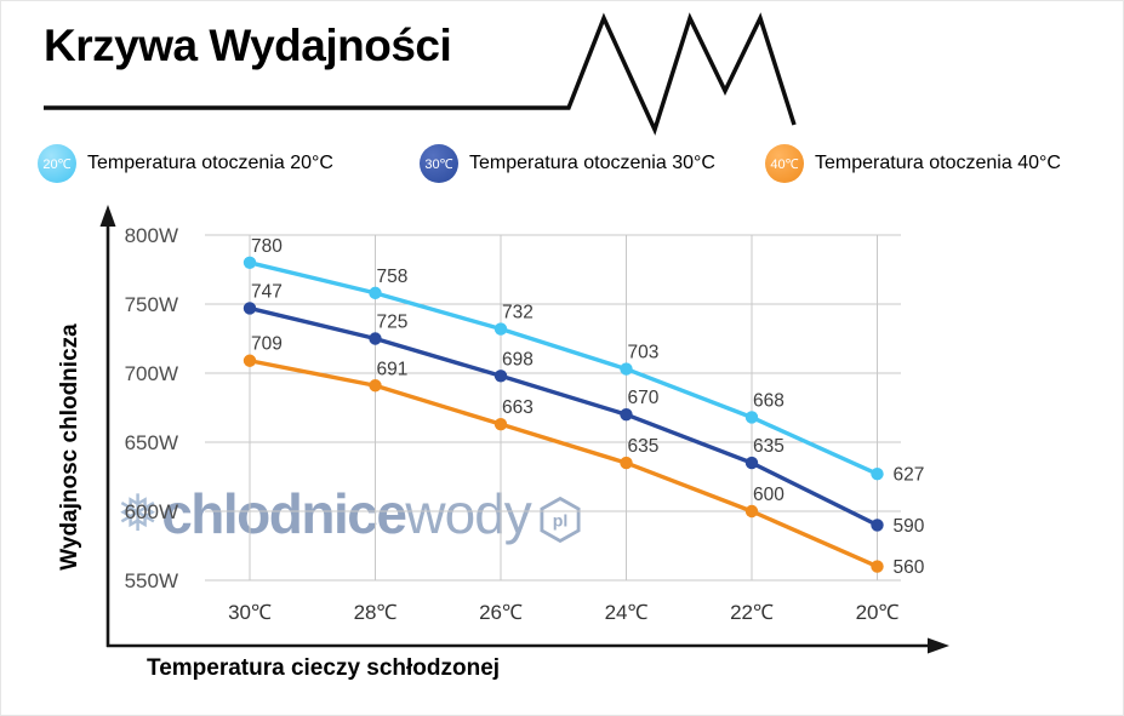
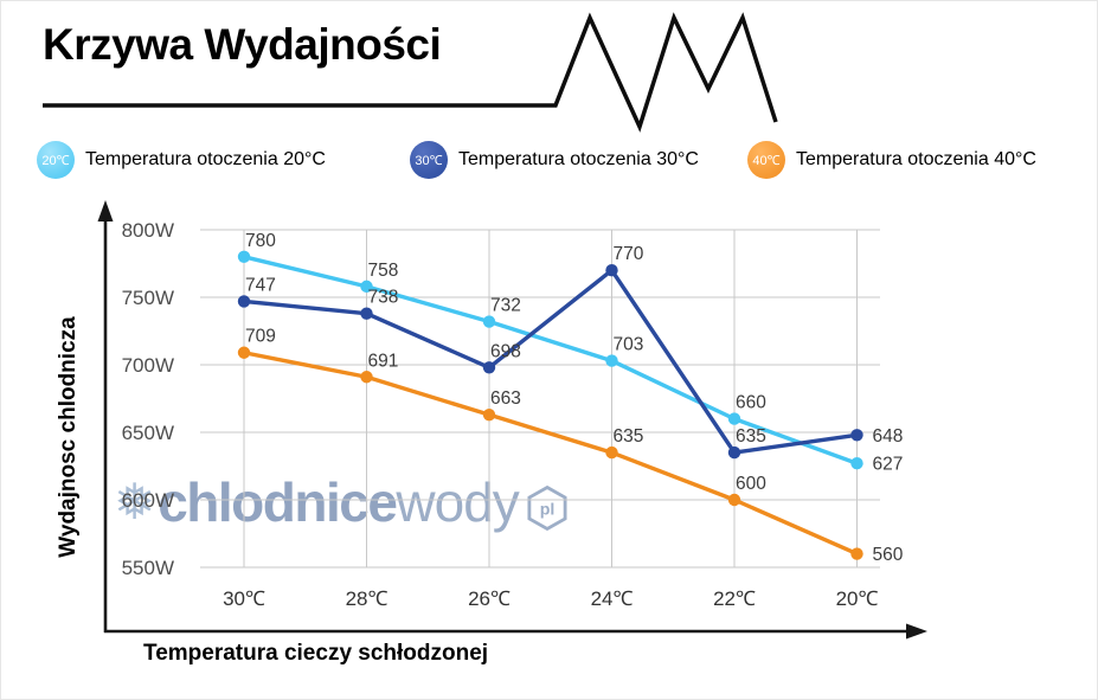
Temperatura otoczenia 30°C/28℃: 725 -> 738
Temperatura otoczenia 30°C/24℃: 670 -> 770
Temperatura otoczenia 20°C/22℃: 668 -> 660
Temperatura otoczenia 30°C/20℃: 590 -> 648
